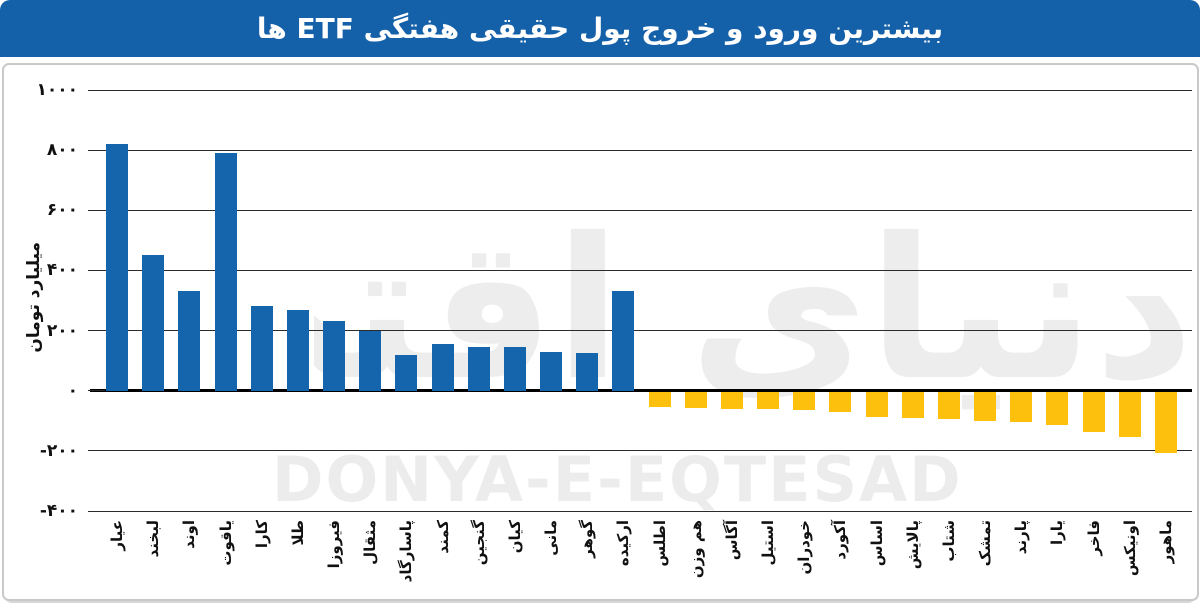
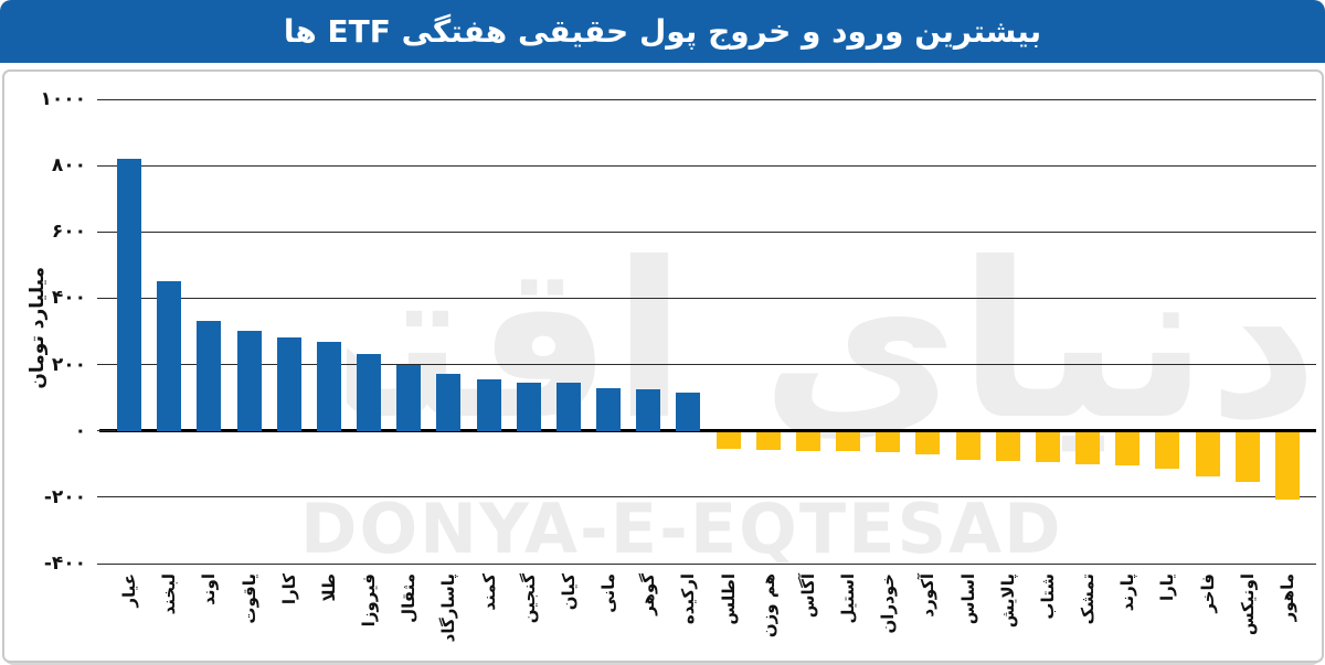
یاقوت: 790 -> 300
پاسارگاد: 120 -> 170
ارکیده: 330 -> 110
